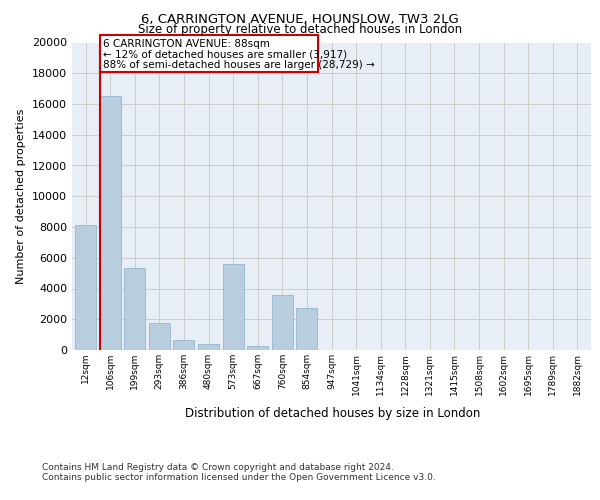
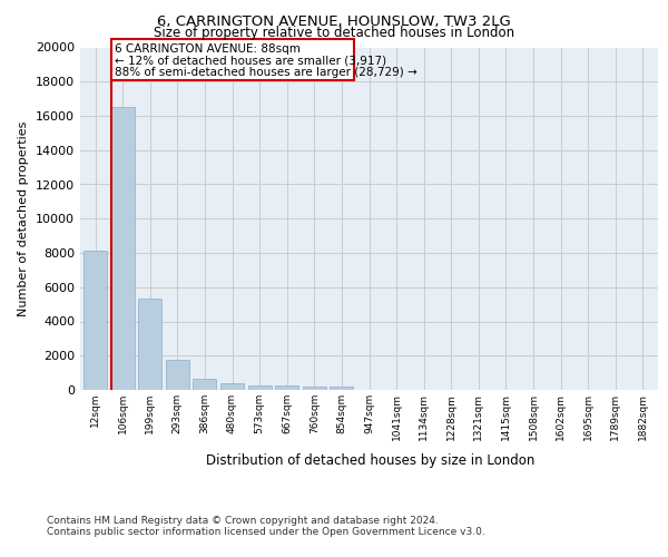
573sqm: 5600 -> 300
760sqm: 3600 -> 200
854sqm: 2700 -> 200
